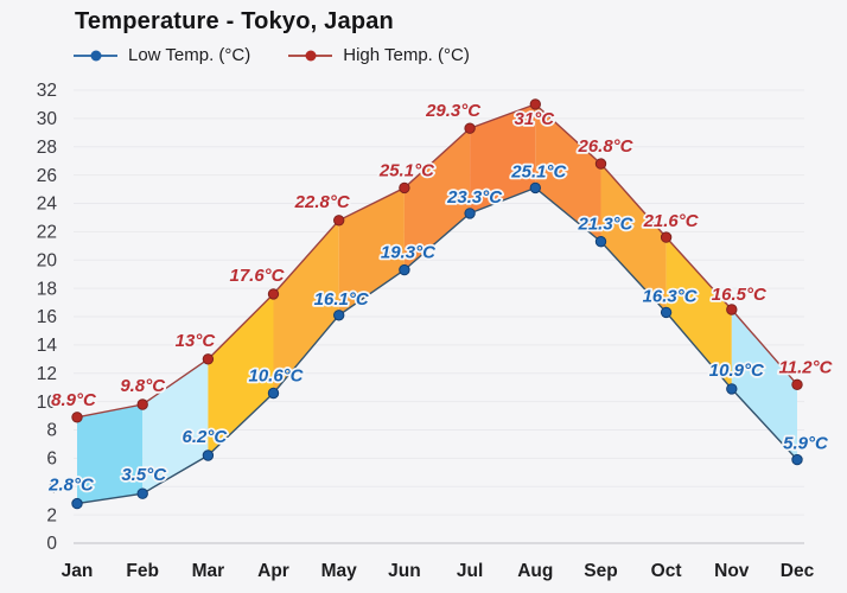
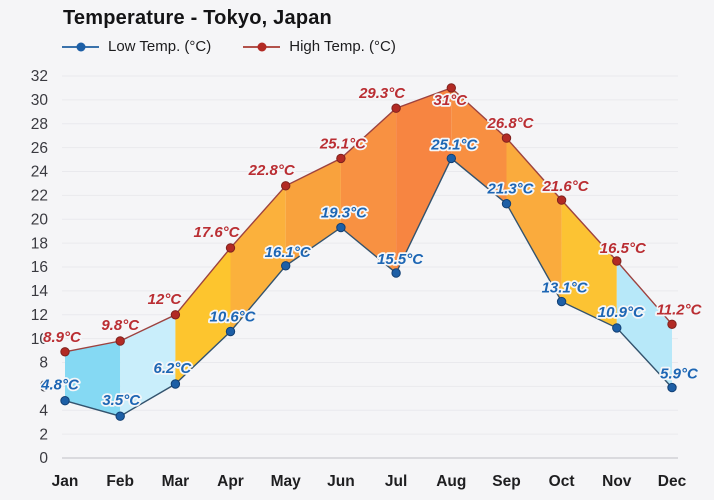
Low Temp. (°C)/Jan: 2.8°C -> 4.8°C
High Temp. (°C)/Mar: 13°C -> 12°C
Low Temp. (°C)/Jul: 23.3°C -> 15.5°C
Low Temp. (°C)/Oct: 16.3°C -> 13.1°C
